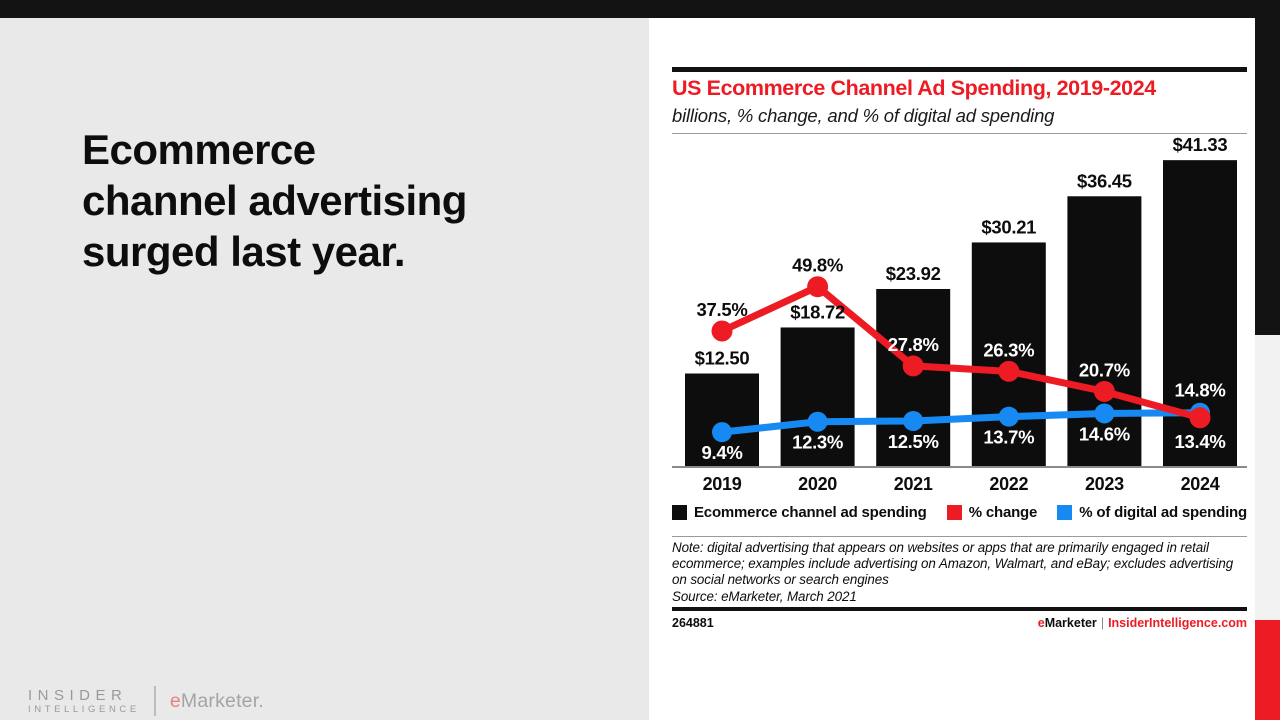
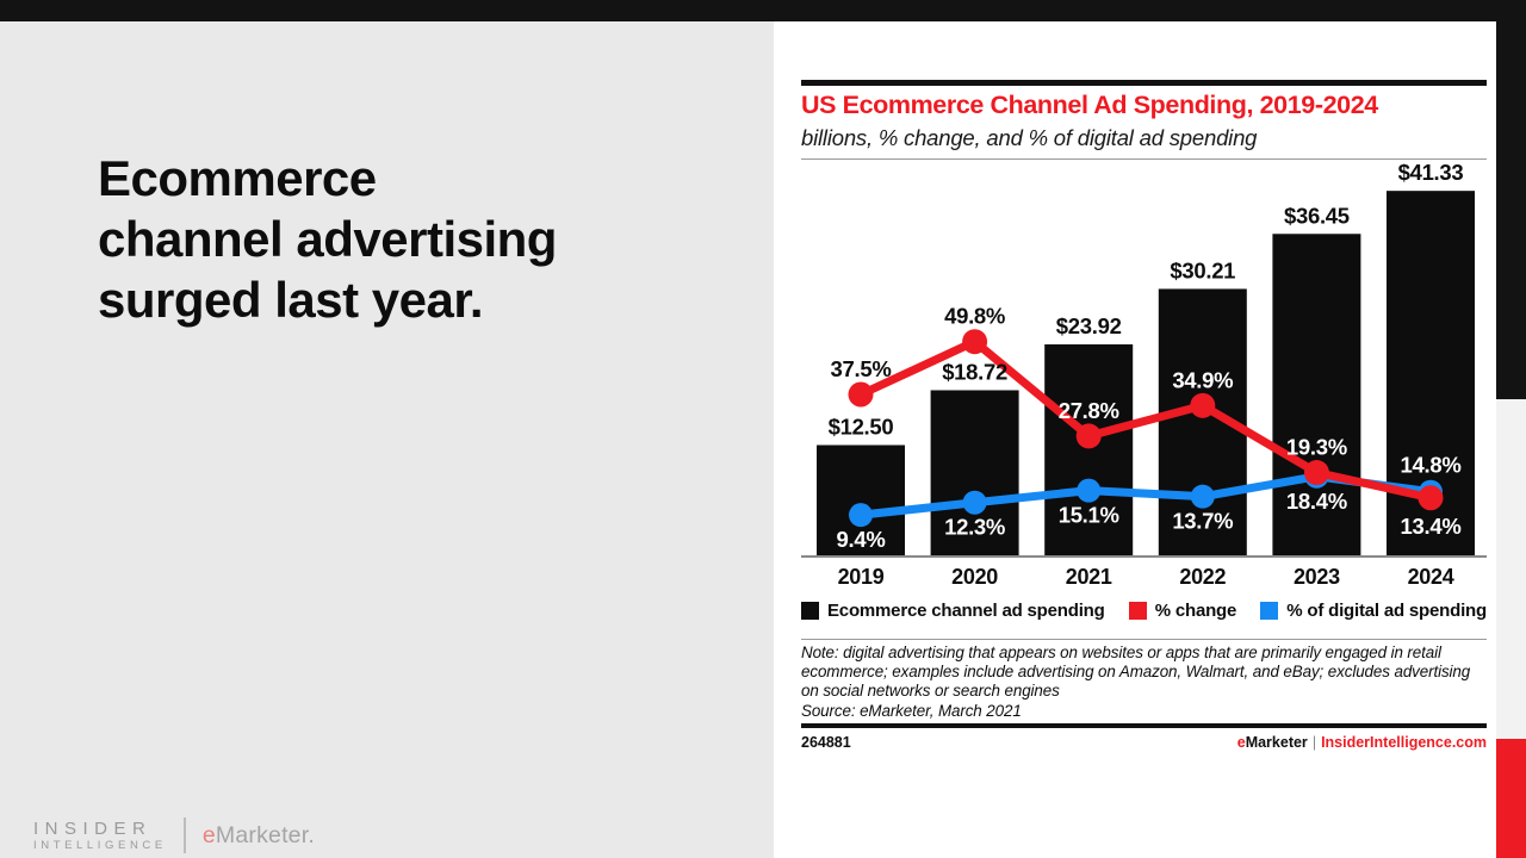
% of digital ad spending/2021: 12.5% -> 15.1%
% change/2022: 26.3% -> 34.9%
% change/2023: 20.7% -> 19.3%
% of digital ad spending/2023: 14.6% -> 18.4%
